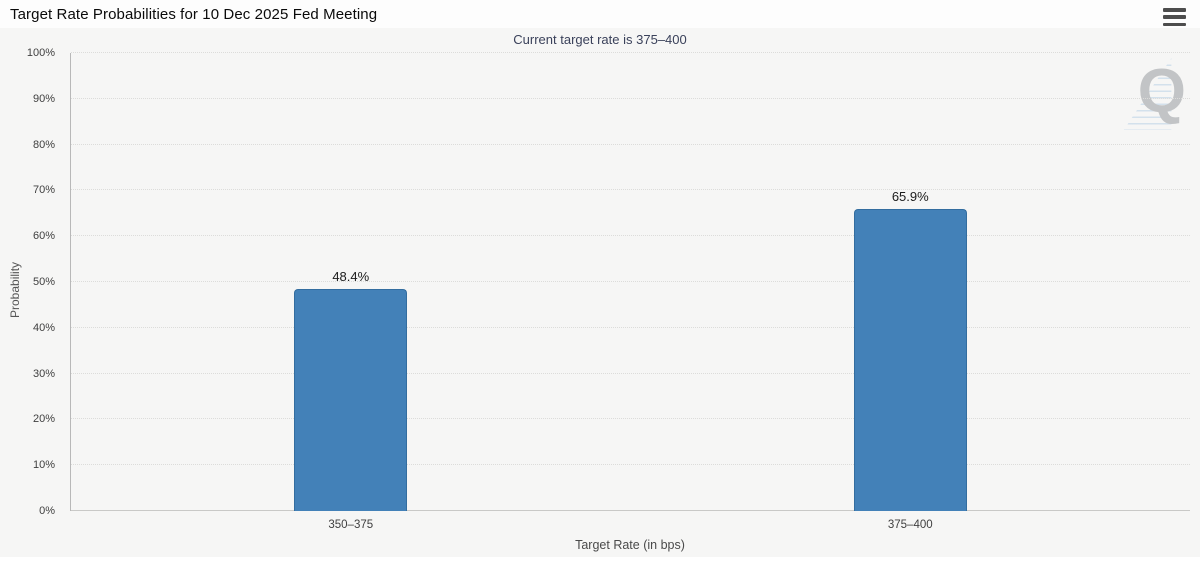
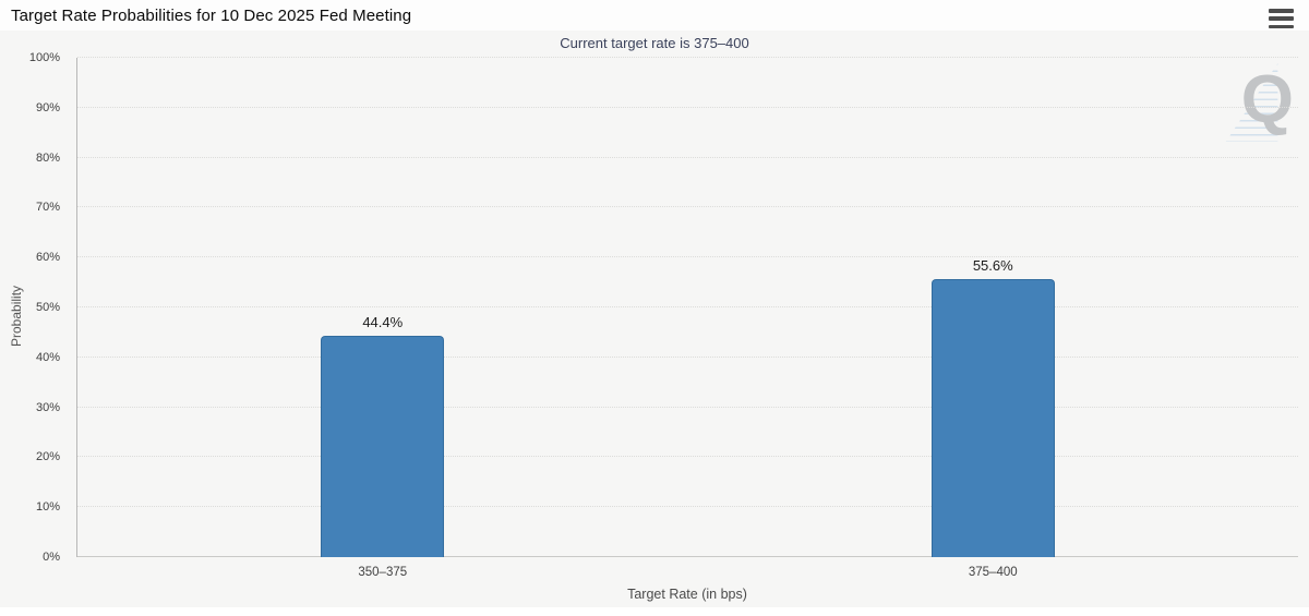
350–375: 48.4% -> 44.4%
375–400: 65.9% -> 55.6%
